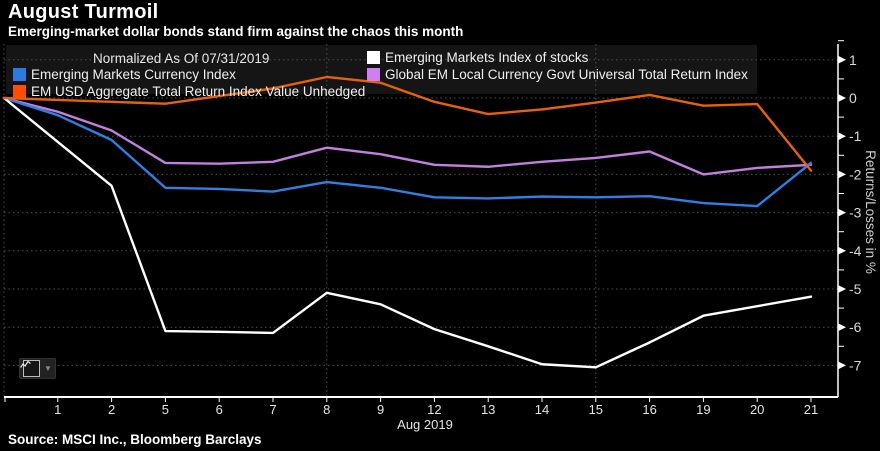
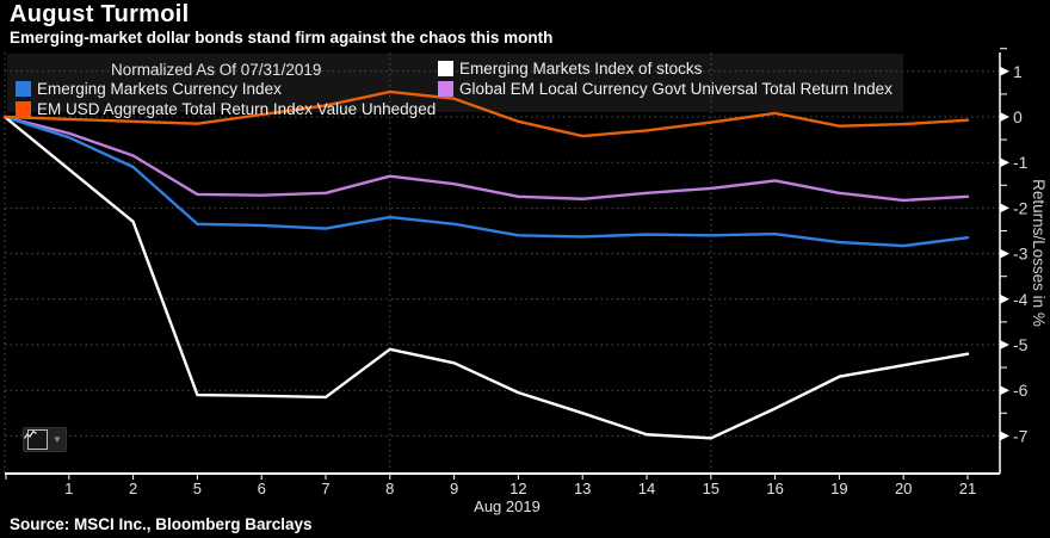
Global EM Local Currency Govt Universal Total Return Index/19: -2.0 -> -1.7
Emerging Markets Currency Index/21: -1.7 -> -2.6
EM USD Aggregate Total Return Index Value Unhedged/21: -1.9 -> -0.1
